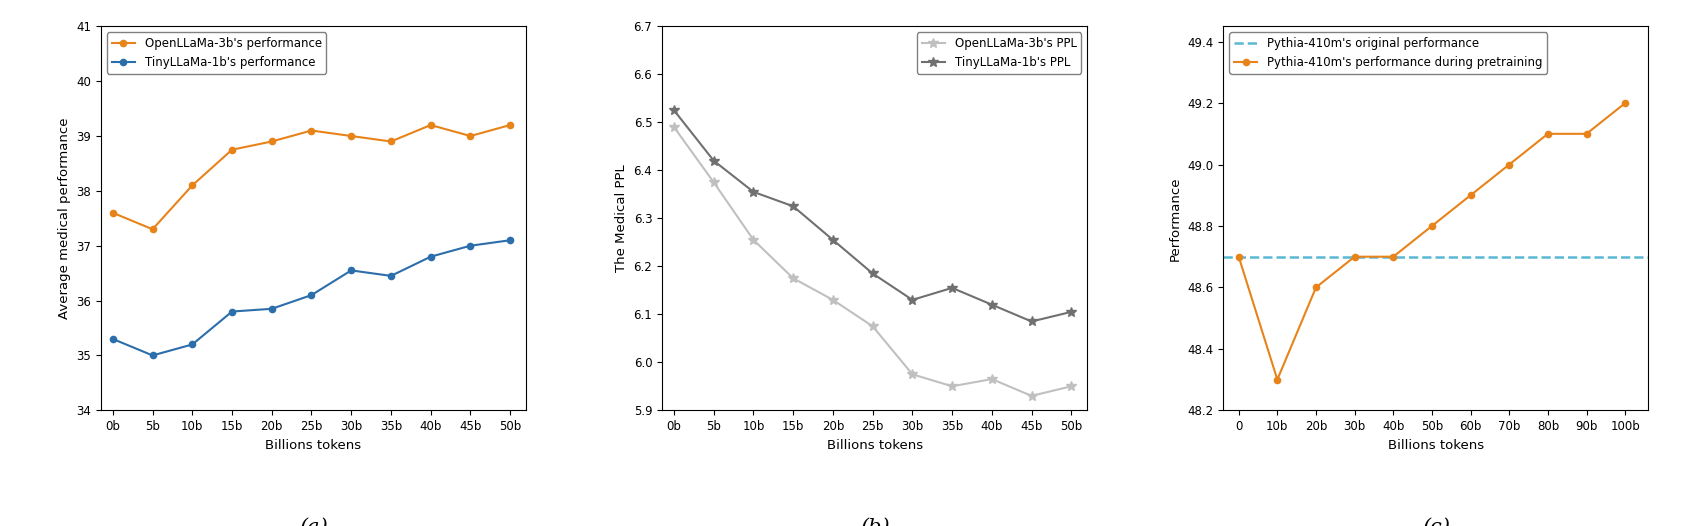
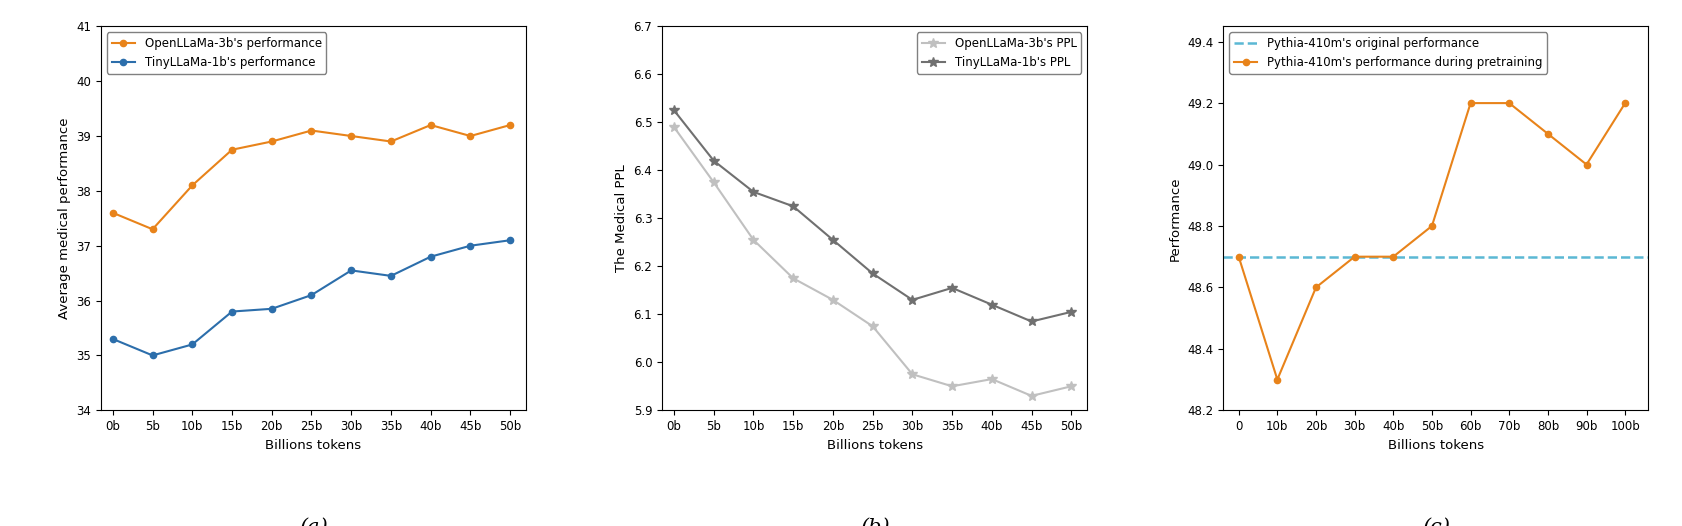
60b: 48.9 -> 49.2
70b: 49.0 -> 49.2
90b: 49.1 -> 49.0
